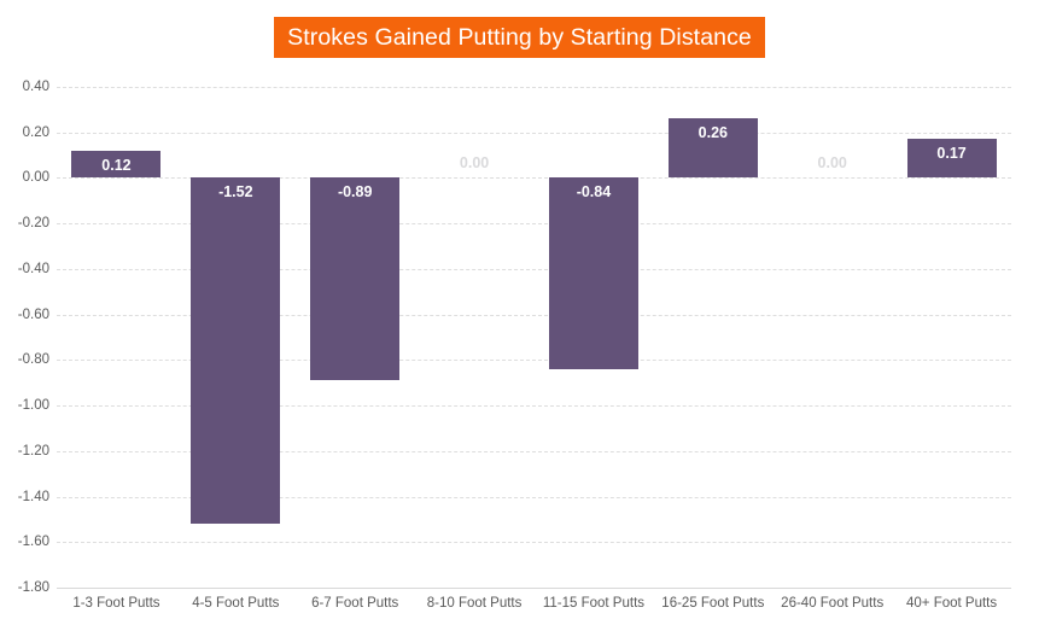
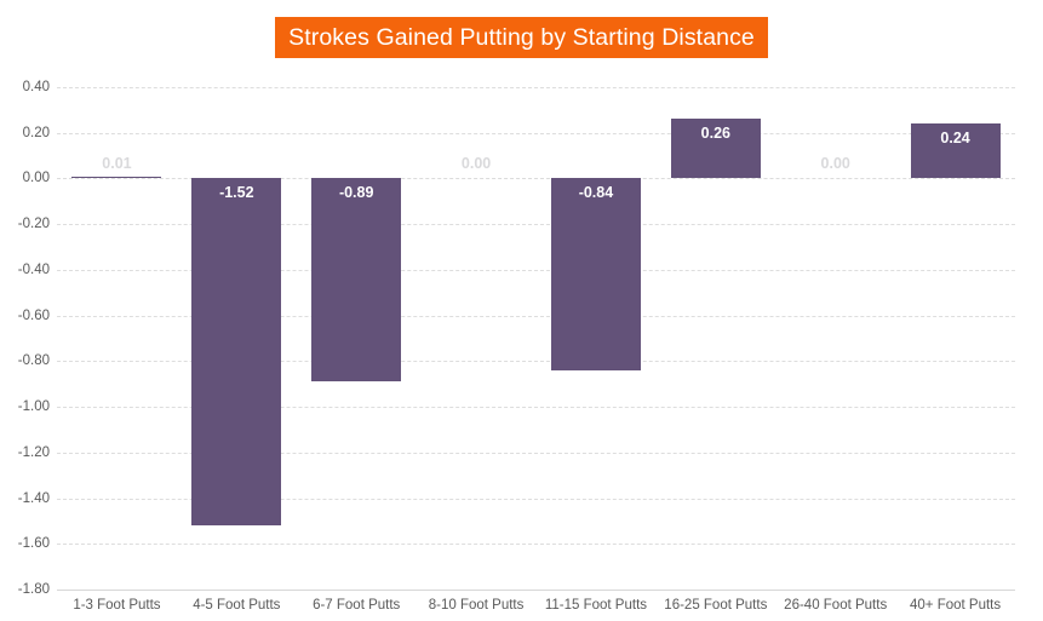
1-3 Foot Putts: 0.12 -> 0.01
40+ Foot Putts: 0.17 -> 0.24
